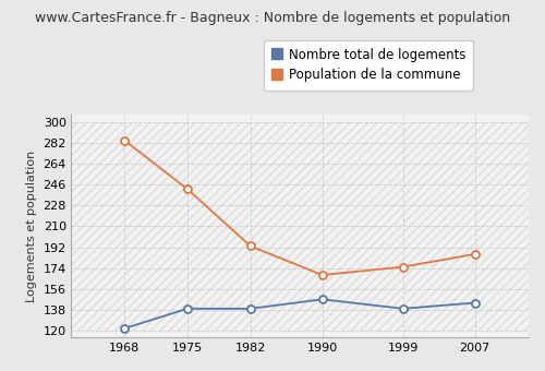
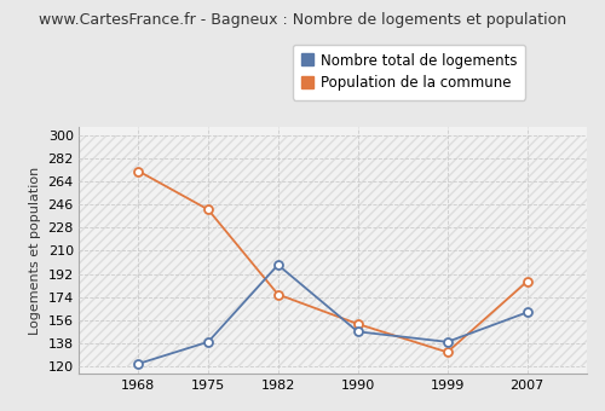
Population de la commune/1968: 284 -> 272
Nombre total de logements/1982: 139 -> 199
Population de la commune/1982: 193 -> 176
Population de la commune/1990: 168 -> 153
Population de la commune/1999: 175 -> 131
Nombre total de logements/2007: 144 -> 162
